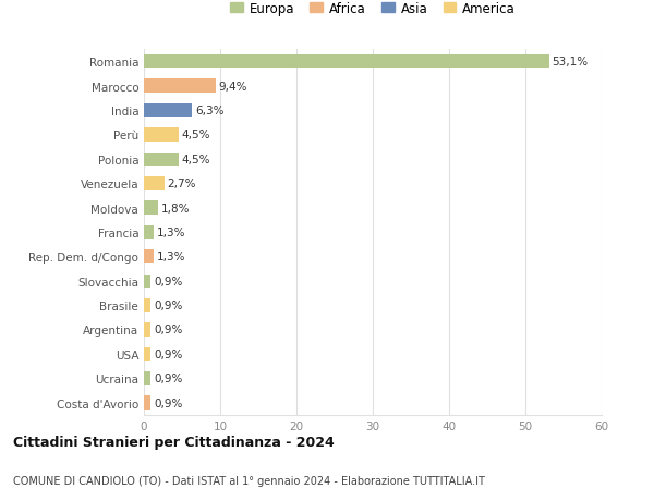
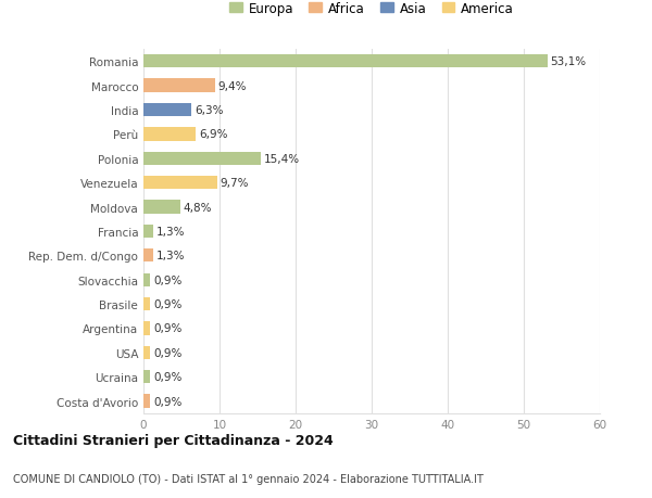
Perù: 4,5% -> 6,9%
Polonia: 4,5% -> 15,4%
Venezuela: 2,7% -> 9,7%
Moldova: 1,8% -> 4,8%
